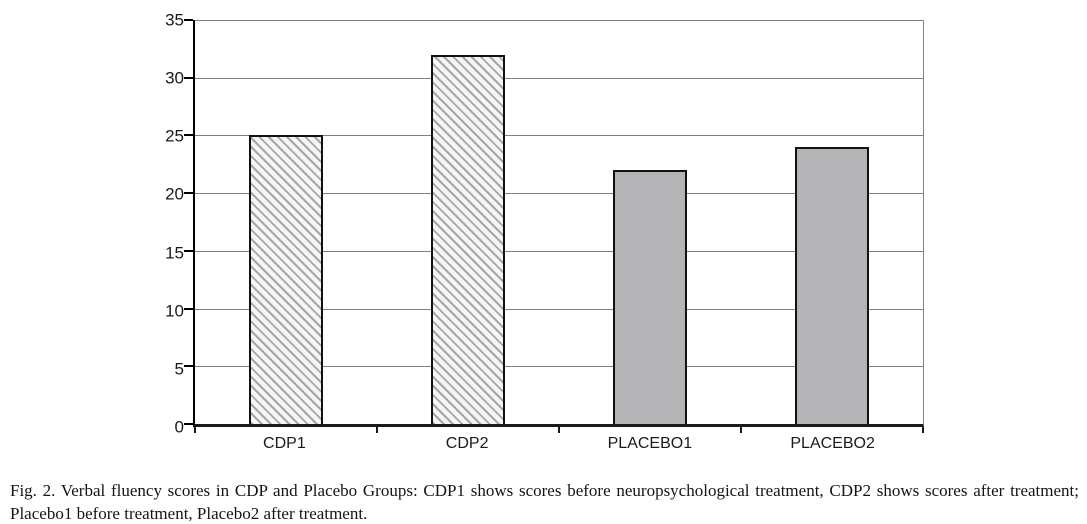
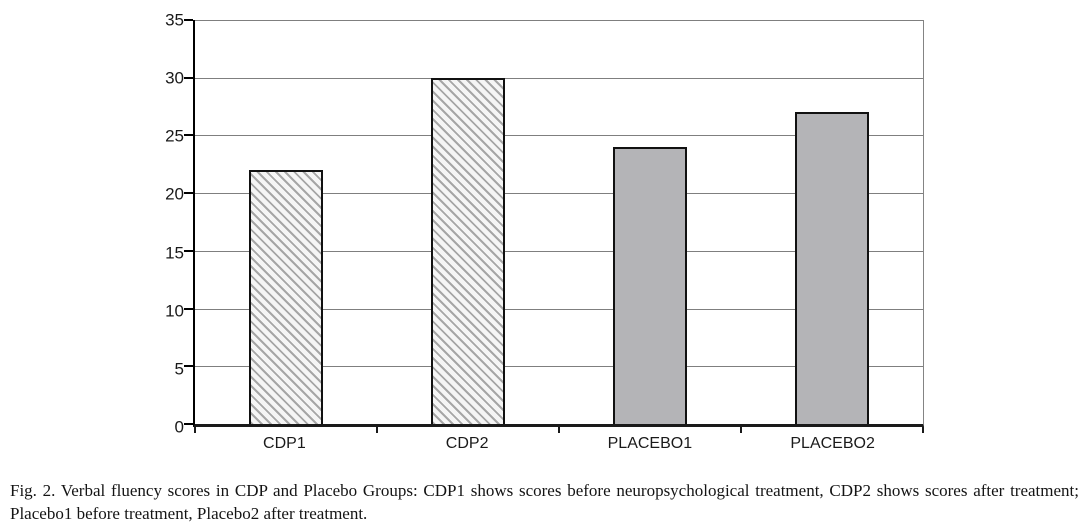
CDP1: 25 -> 22
CDP2: 32 -> 30
PLACEBO1: 22 -> 24
PLACEBO2: 24 -> 27
